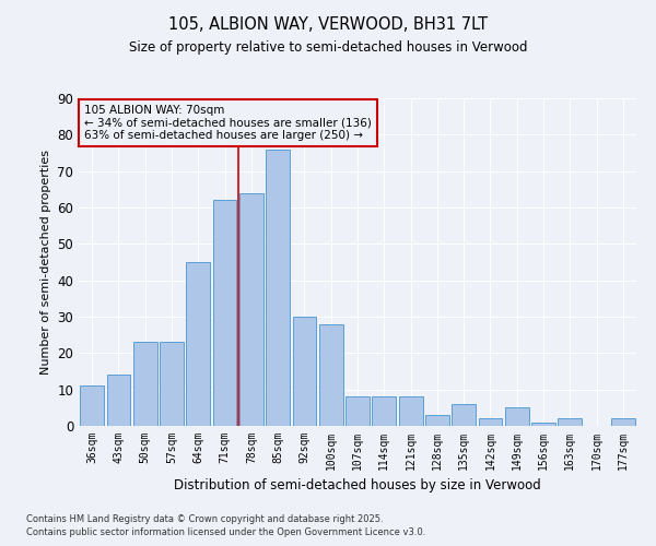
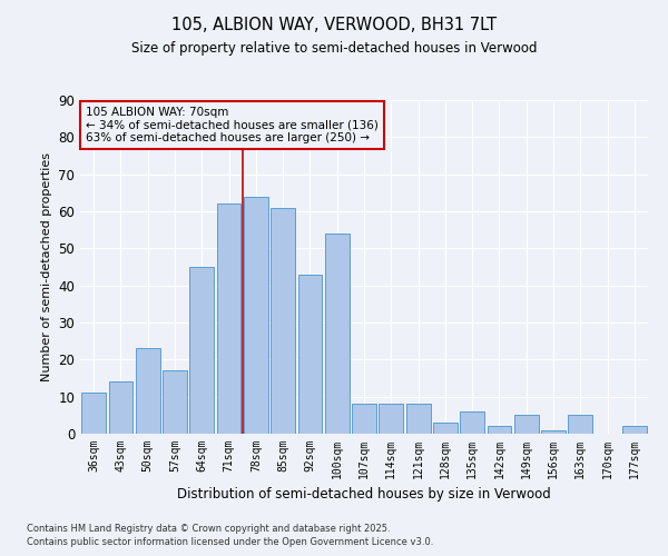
57sqm: 23 -> 17
85sqm: 76 -> 61
92sqm: 30 -> 43
100sqm: 28 -> 54
163sqm: 2 -> 5
